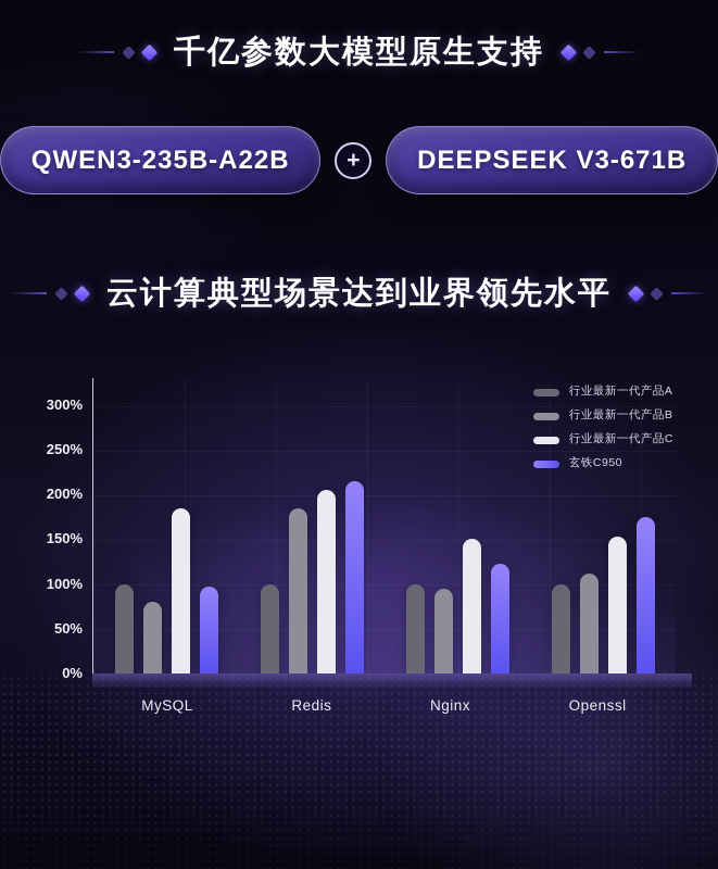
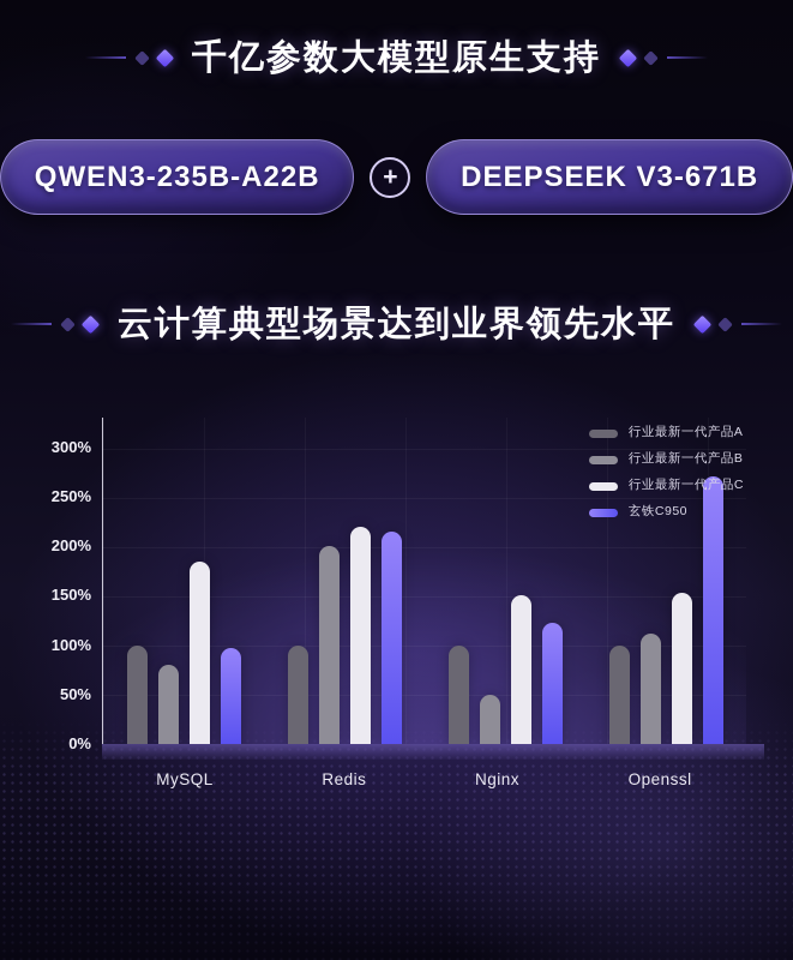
行业最新一代产品B/Redis: 180% -> 200%
行业最新一代产品C/Redis: 200% -> 220%
行业最新一代产品B/Nginx: 100% -> 50%
玄铁C950/Openssl: 180% -> 270%
